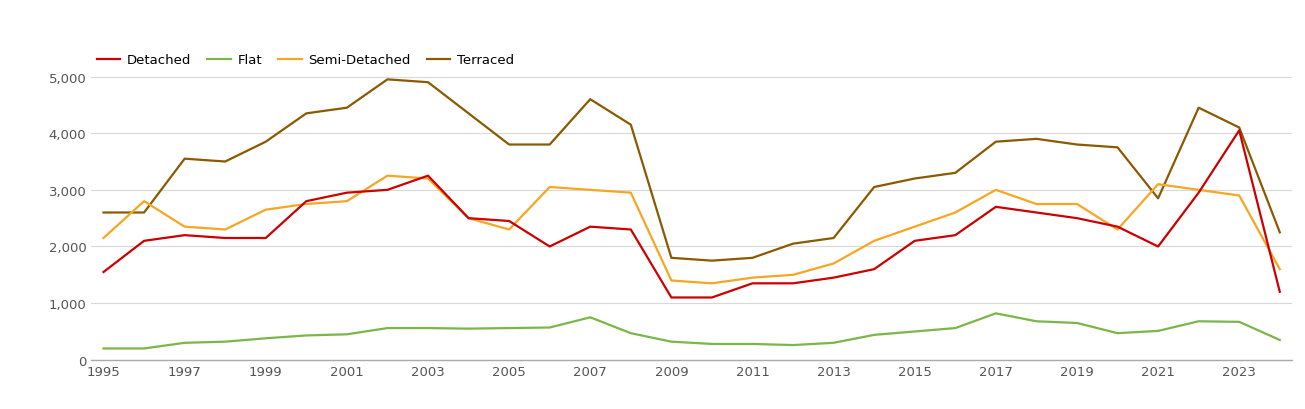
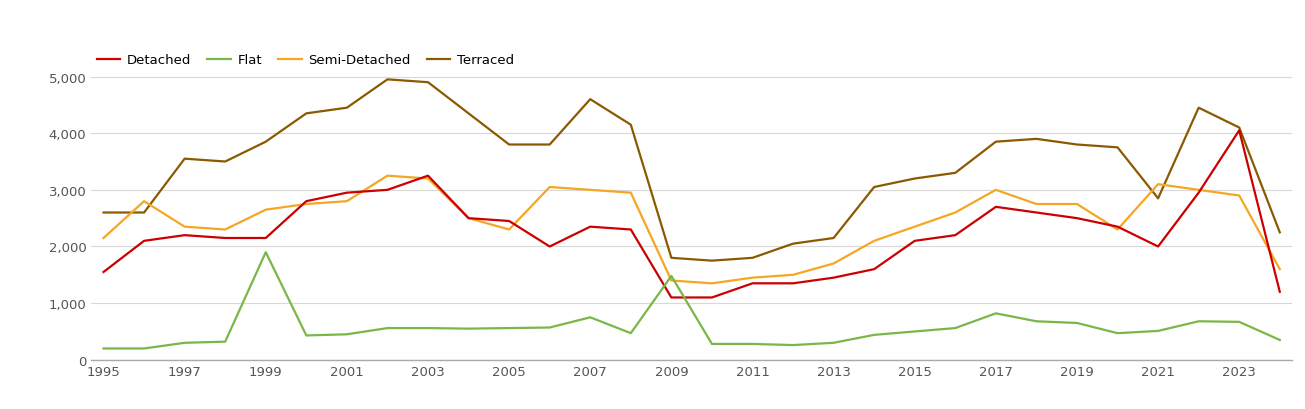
Flat/1999: 380 -> 1,900
Flat/2009: 320 -> 1,480
